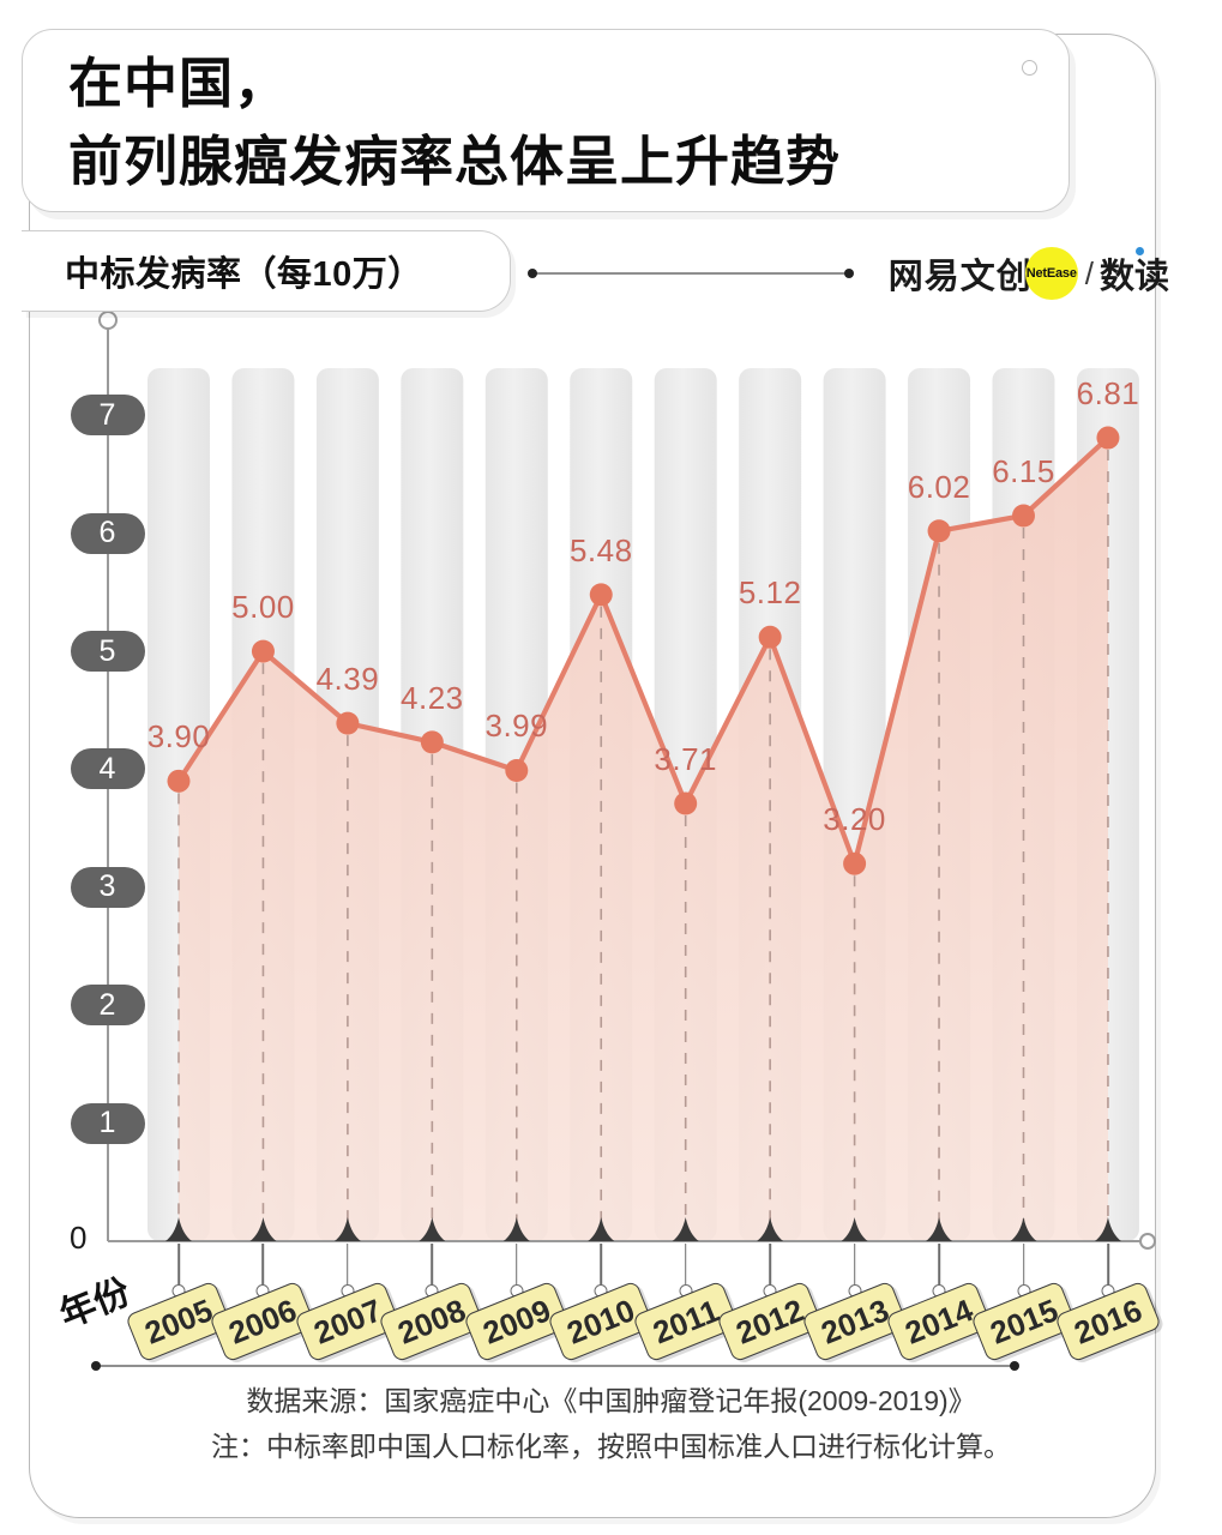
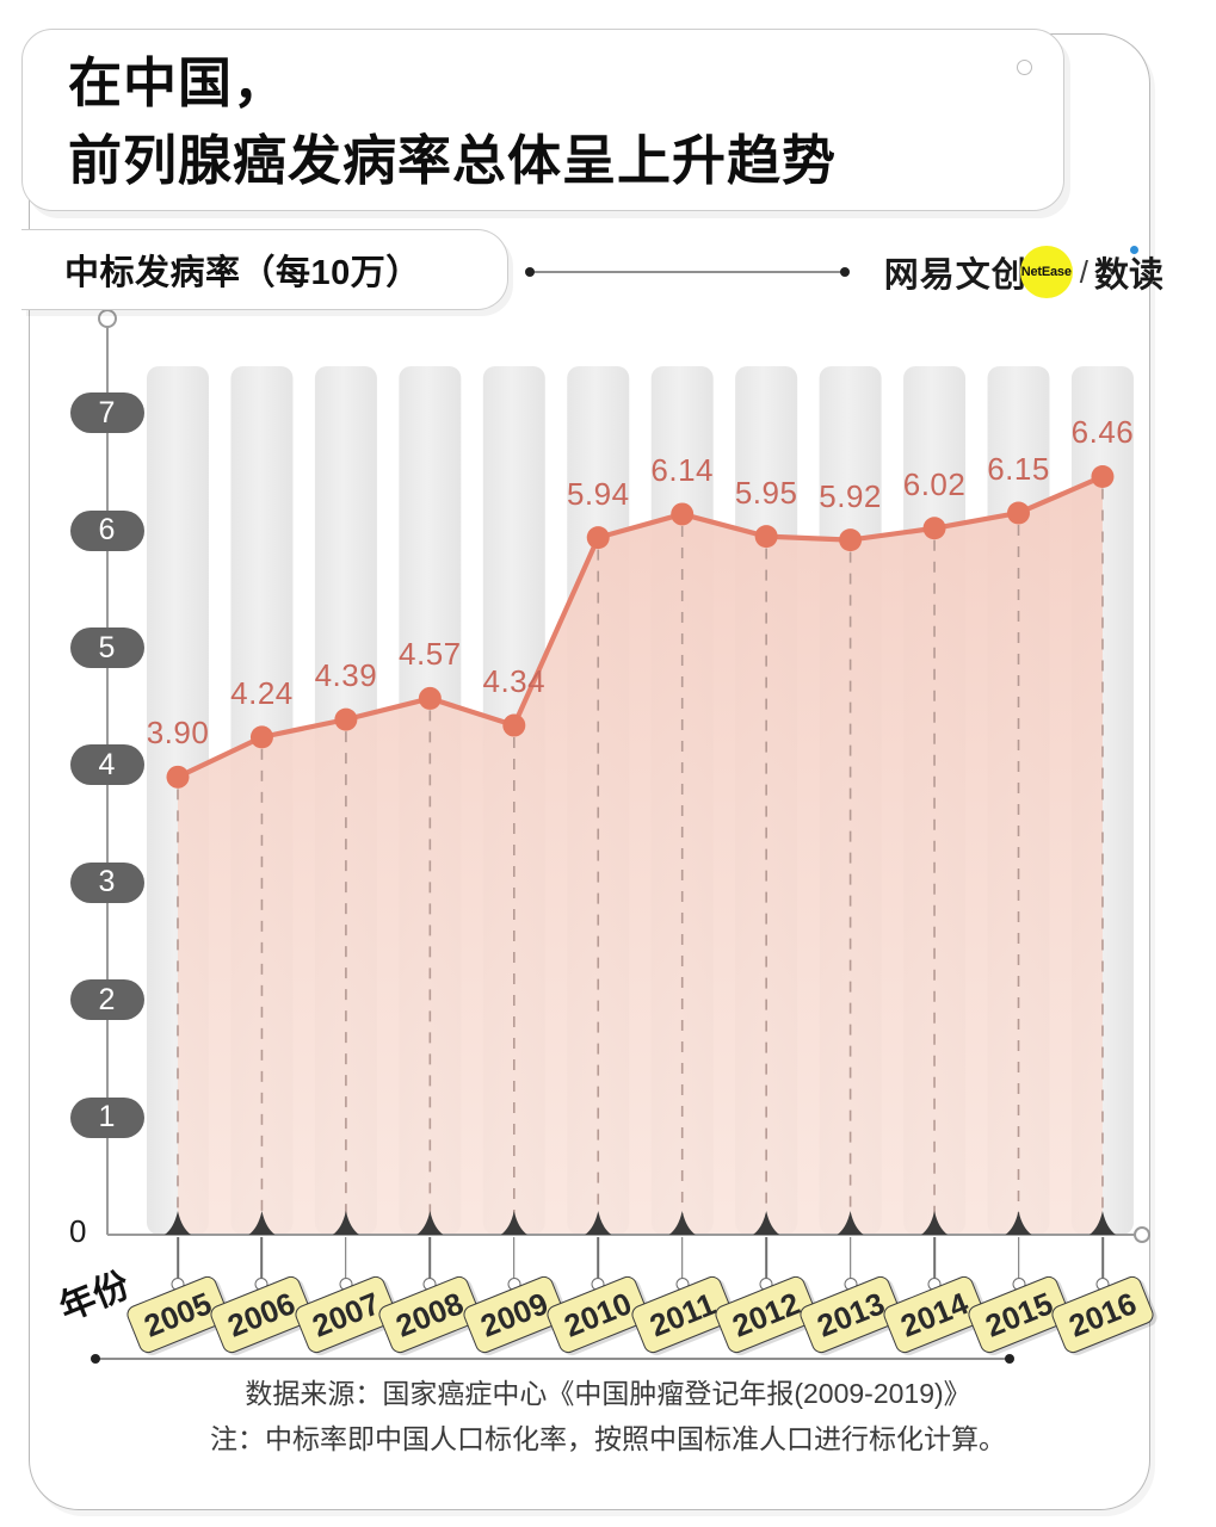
2006: 5.00 -> 4.24
2008: 4.23 -> 4.57
2009: 3.99 -> 4.34
2010: 5.48 -> 5.94
2011: 3.71 -> 6.14
2012: 5.12 -> 5.95
2013: 3.20 -> 5.92
2016: 6.81 -> 6.46
